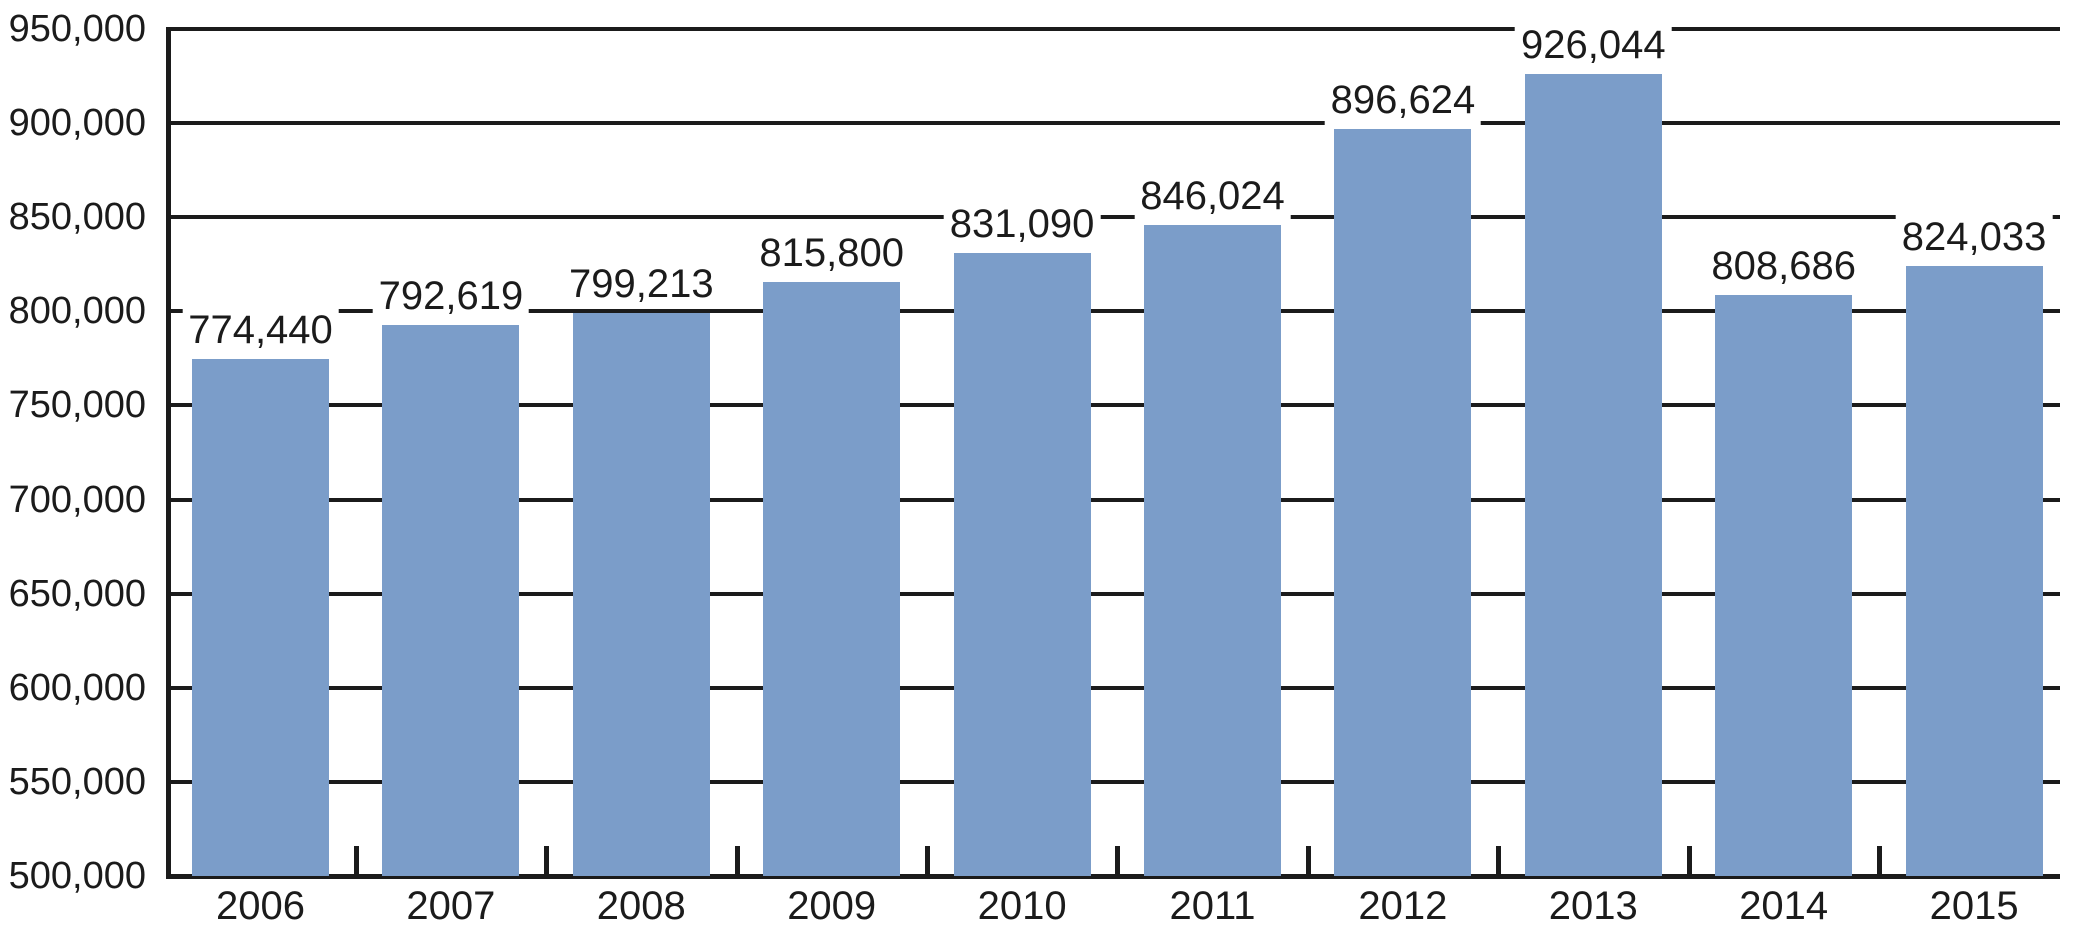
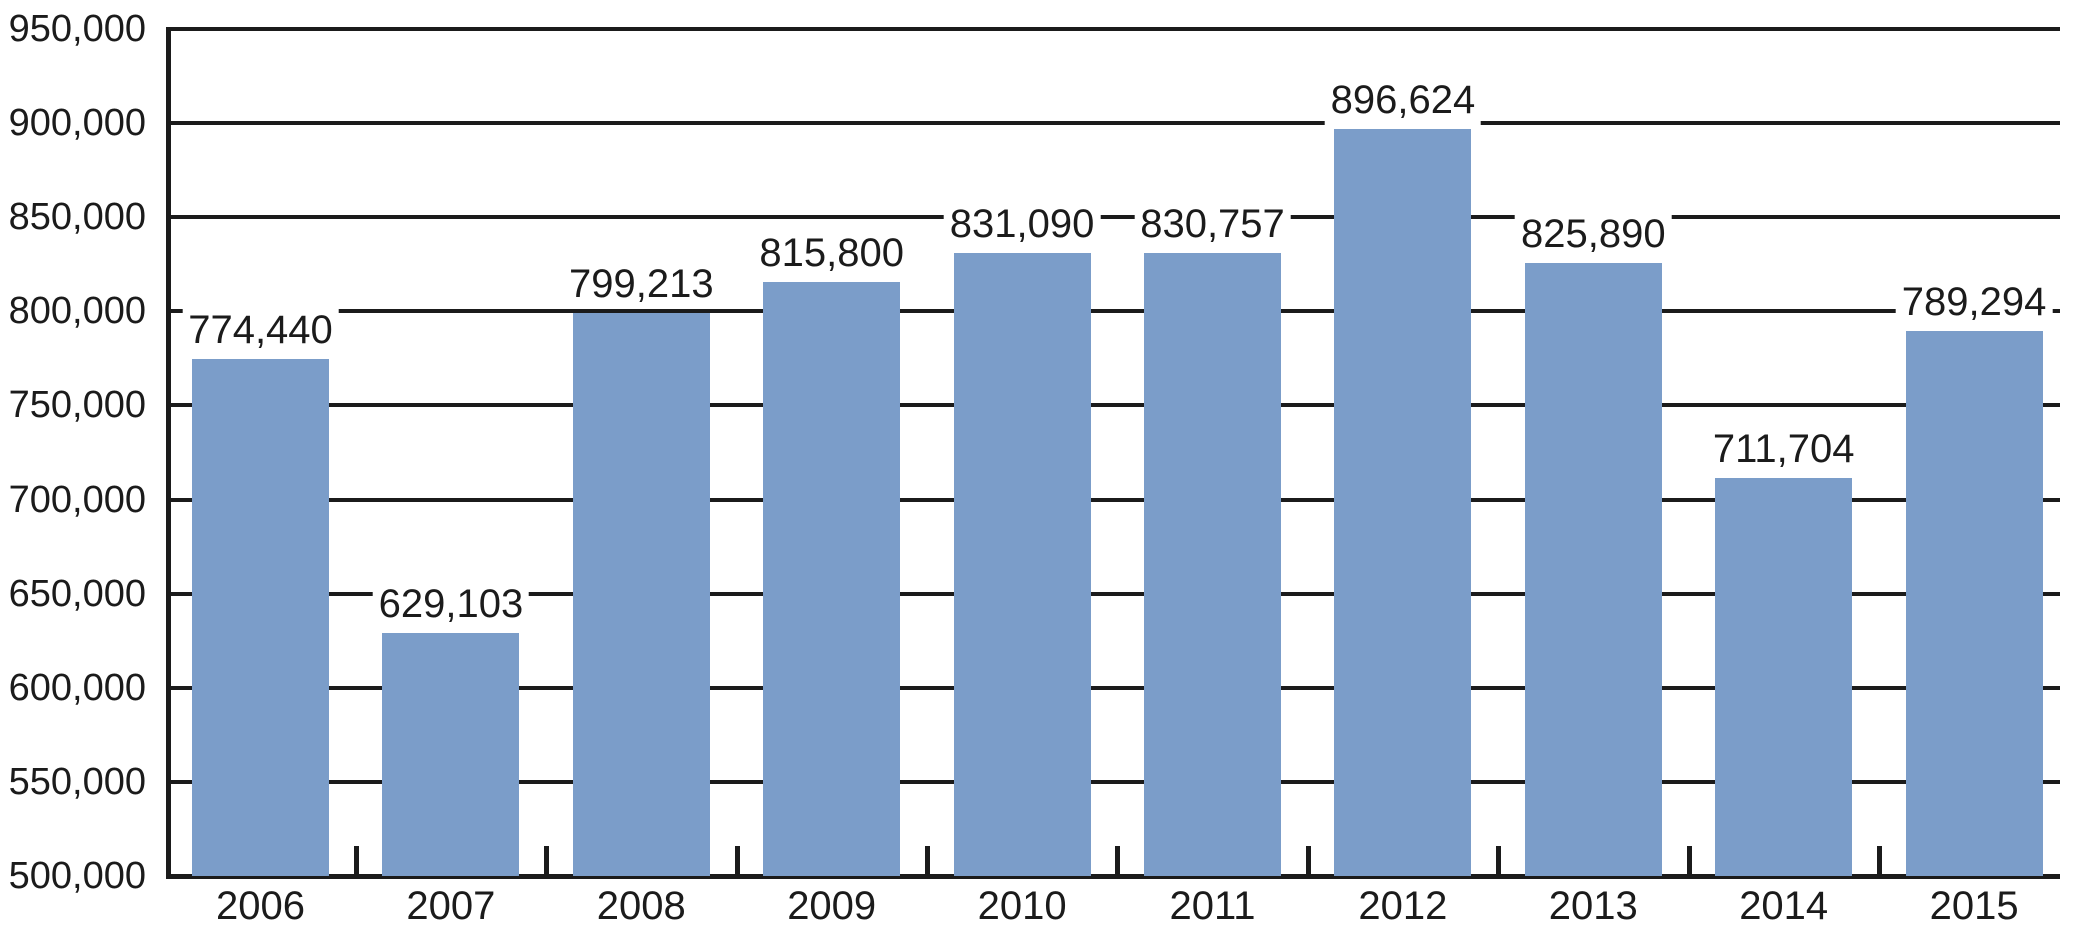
2007: 792,619 -> 629,103
2011: 846,024 -> 830,757
2013: 926,044 -> 825,890
2014: 808,686 -> 711,704
2015: 824,033 -> 789,294
